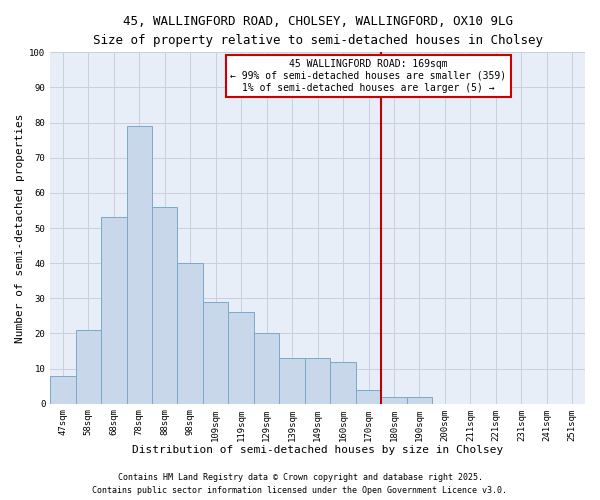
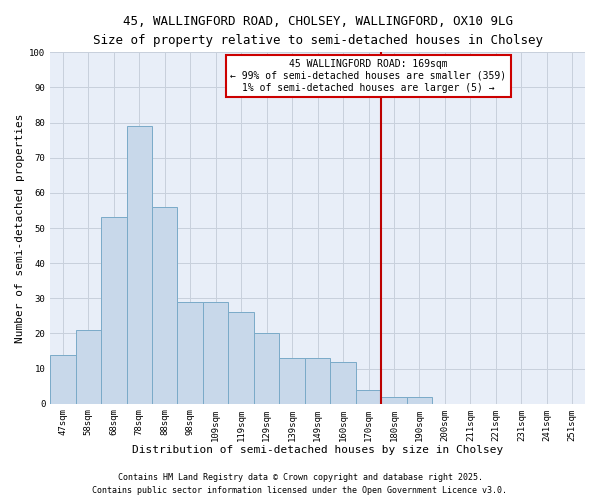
47sqm: 8 -> 14
98sqm: 40 -> 29
